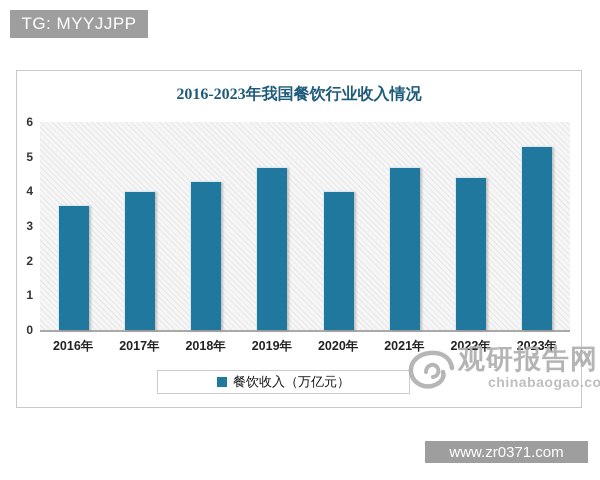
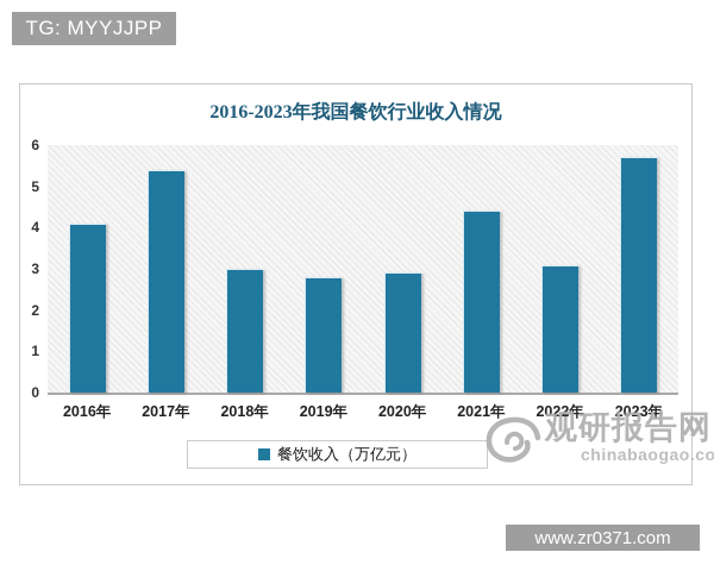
2016年: 3.6 -> 4.1
2017年: 4.0 -> 5.4
2018年: 4.3 -> 3.0
2019年: 4.7 -> 2.8
2020年: 4.0 -> 2.9
2021年: 4.7 -> 4.4
2022年: 4.4 -> 3.1
2023年: 5.3 -> 5.7
